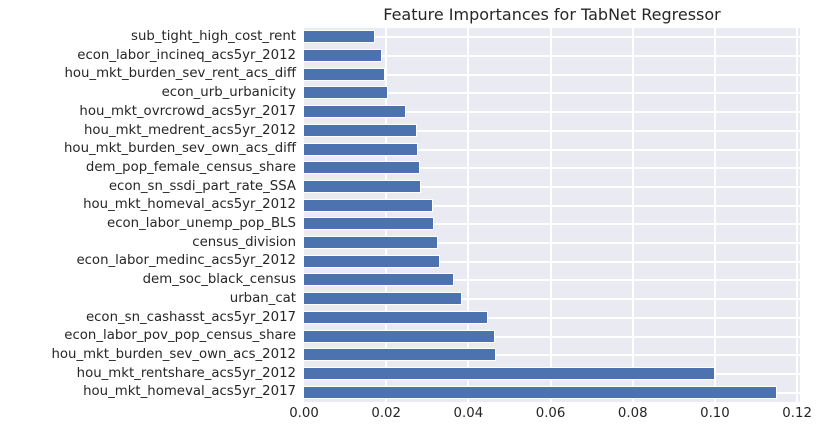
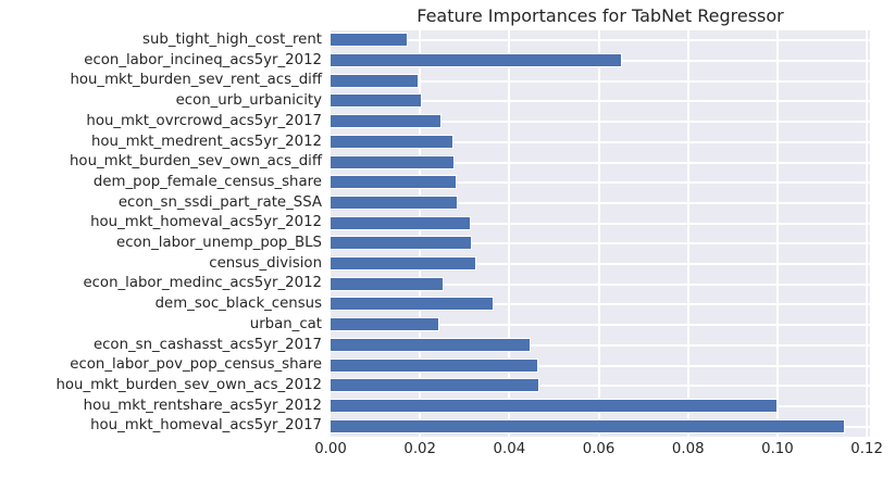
econ_labor_incineq_acs5yr_2012: 0.019 -> 0.065
econ_labor_medinc_acs5yr_2012: 0.033 -> 0.025
urban_cat: 0.038 -> 0.024
